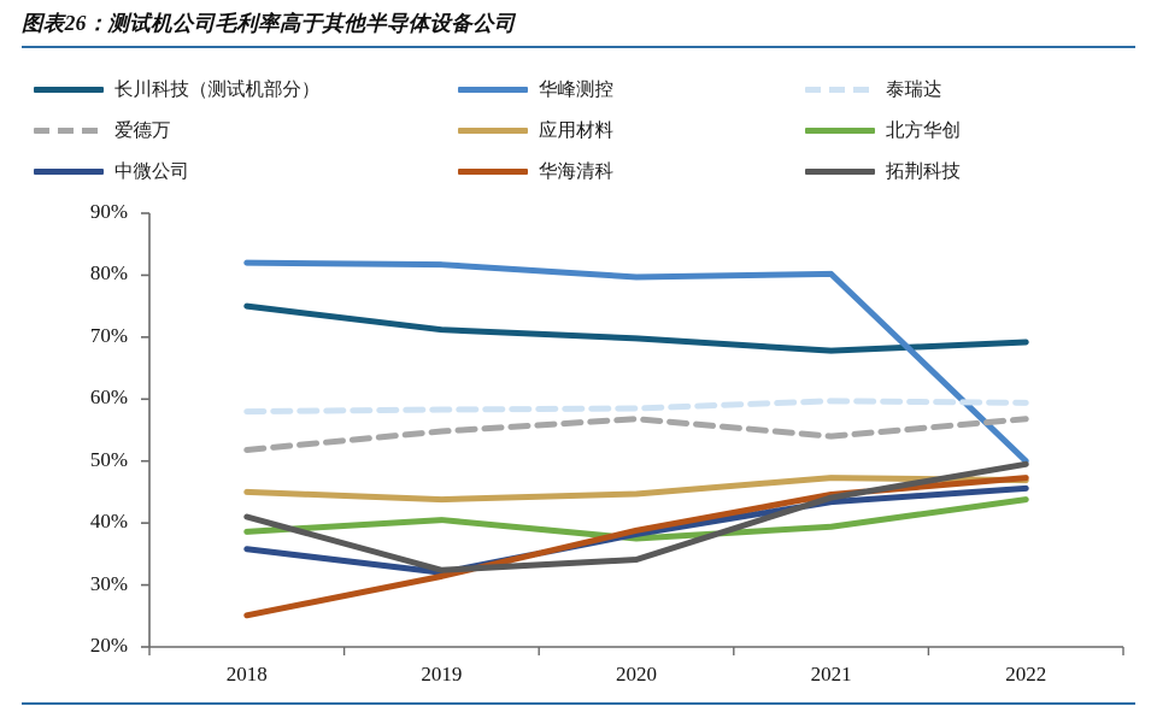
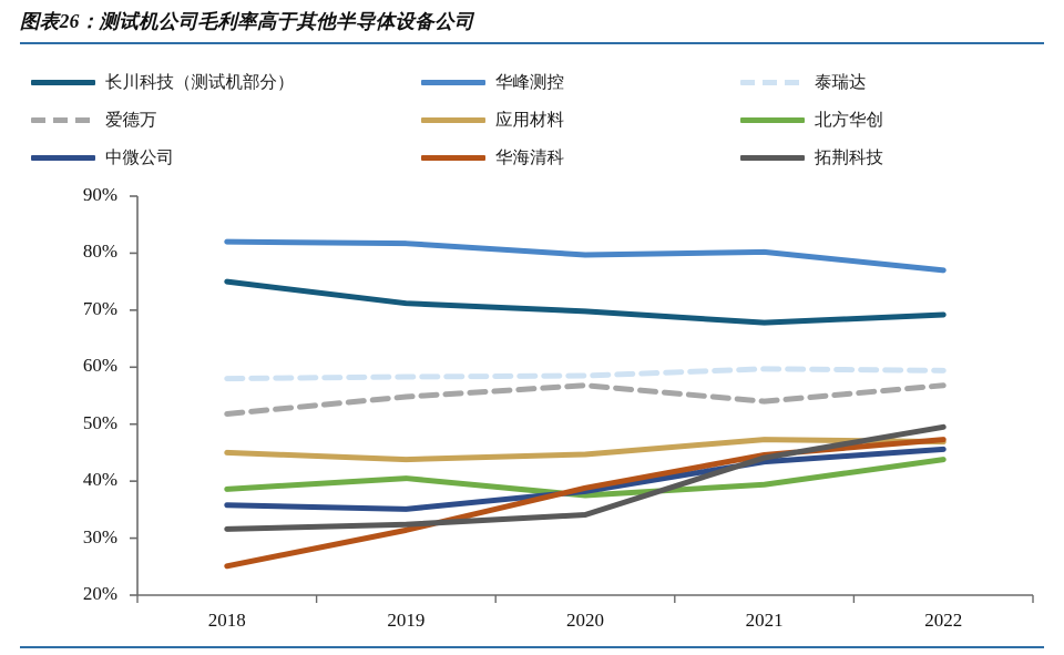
拓荆科技/2018: 41% -> 32%
中微公司/2019: 32% -> 35%
华峰测控/2022: 50% -> 77%
